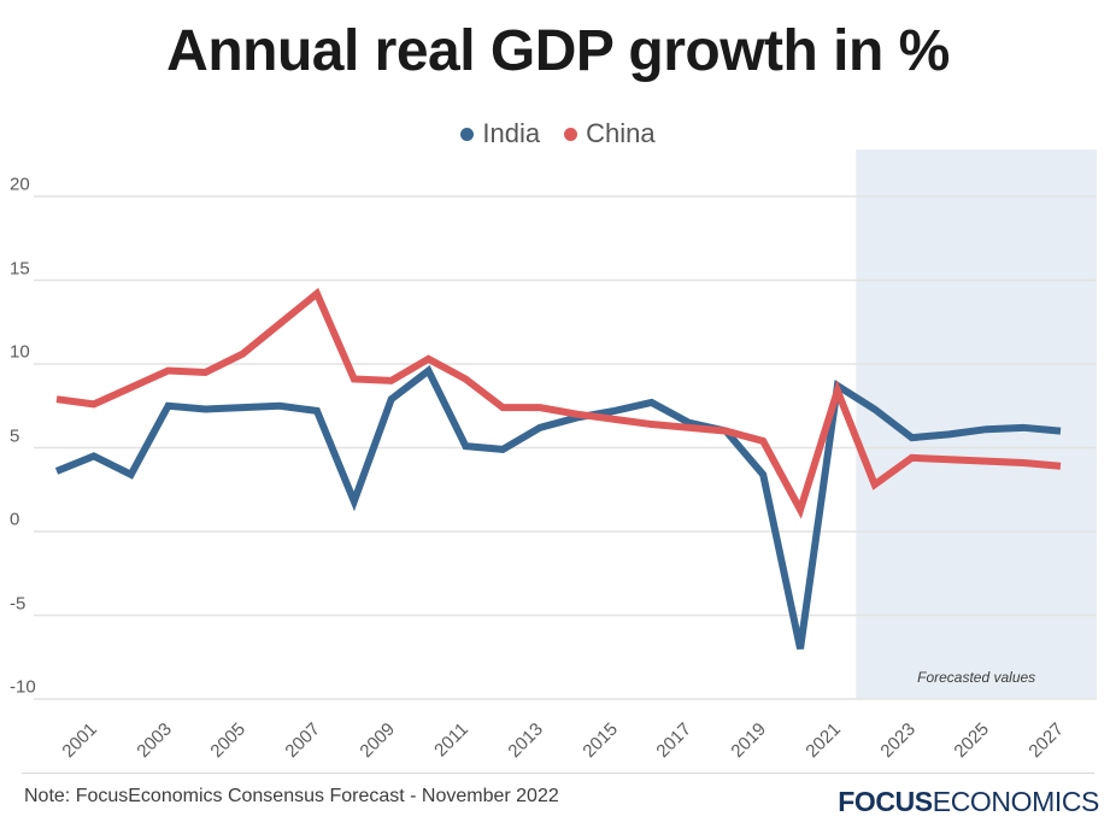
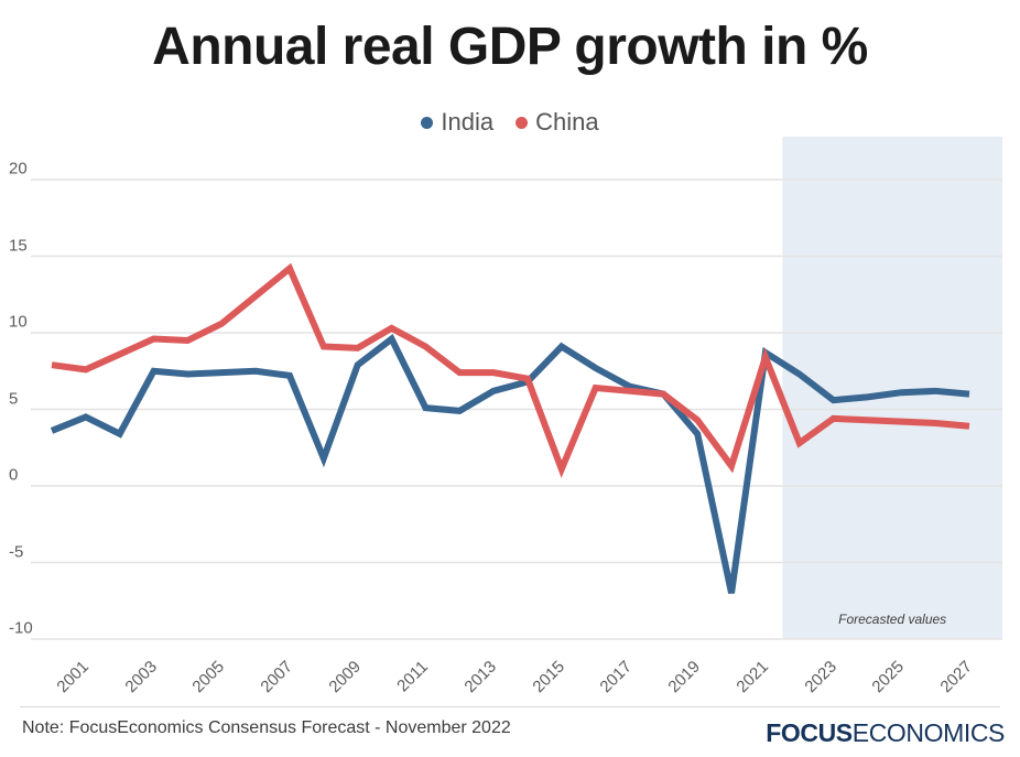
India/2015: 7.2 -> 9.1
China/2015: 6.7 -> 1.1
China/2019: 5.4 -> 4.3
